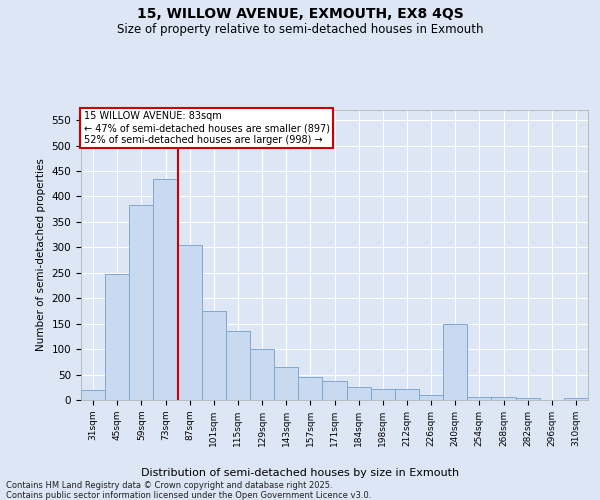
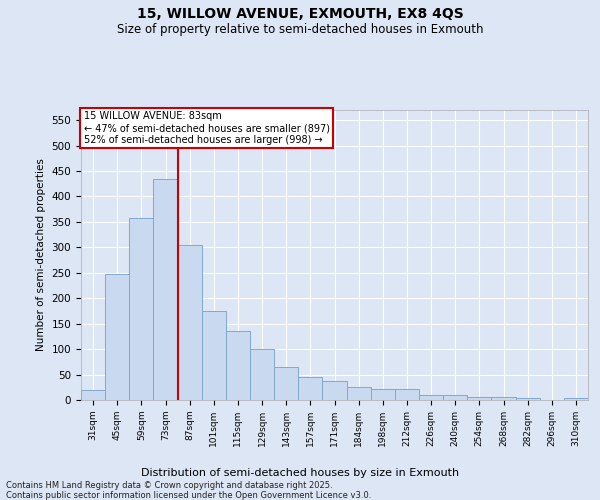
59sqm: 384 -> 358
240sqm: 150 -> 10
